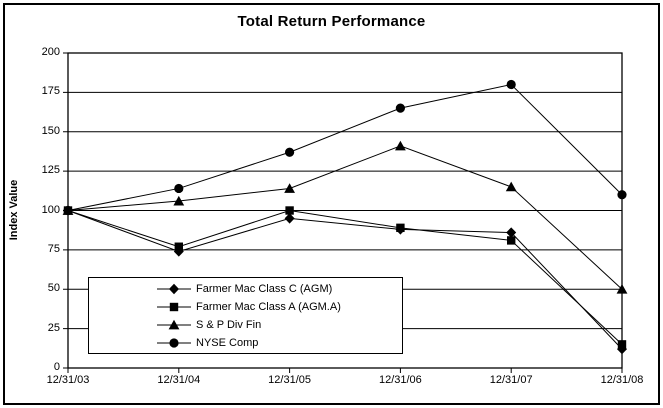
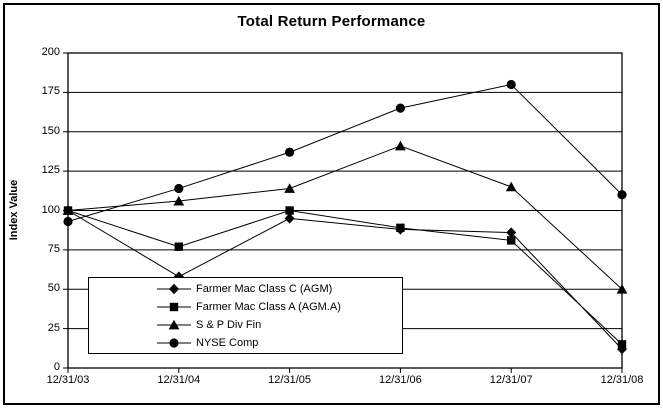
NYSE Comp/12/31/03: 100 -> 93
Farmer Mac Class C (AGM)/12/31/04: 74 -> 58
